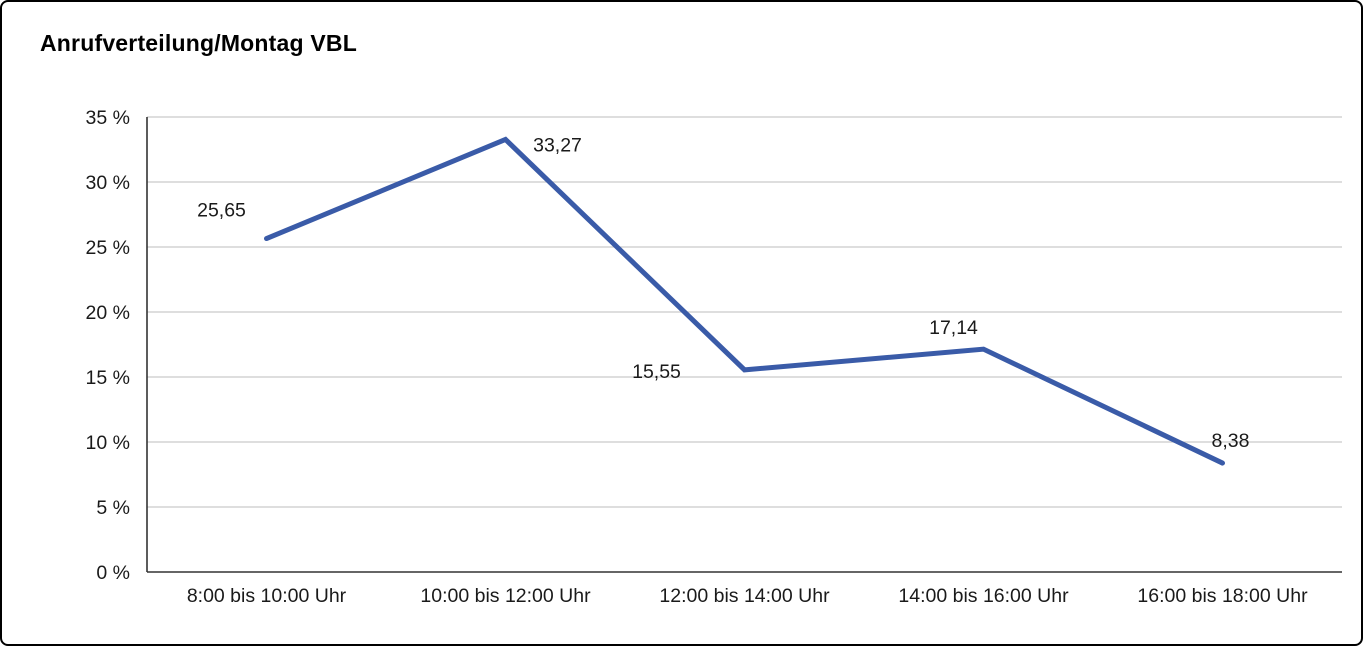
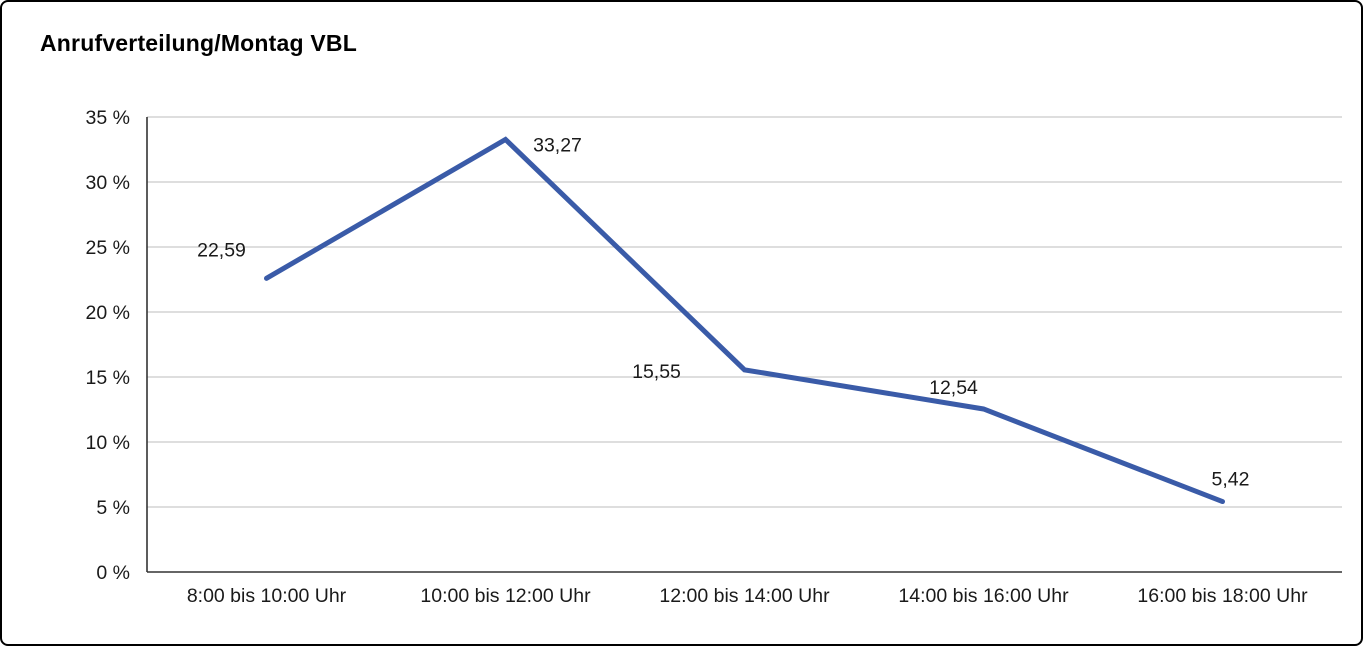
8:00 bis 10:00 Uhr: 25,65 -> 22,59
14:00 bis 16:00 Uhr: 17,14 -> 12,54
16:00 bis 18:00 Uhr: 8,38 -> 5,42
